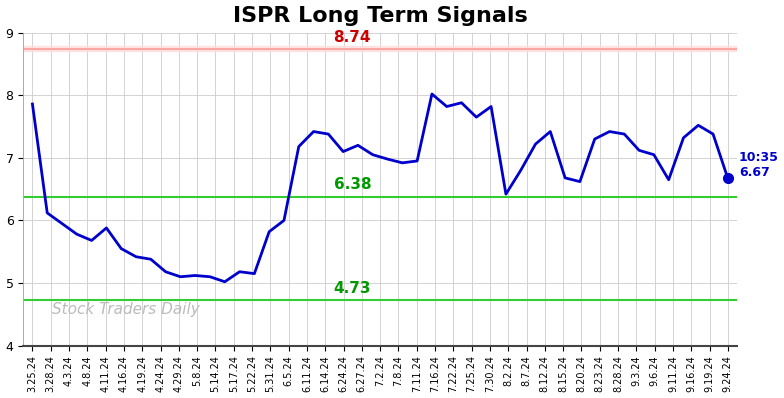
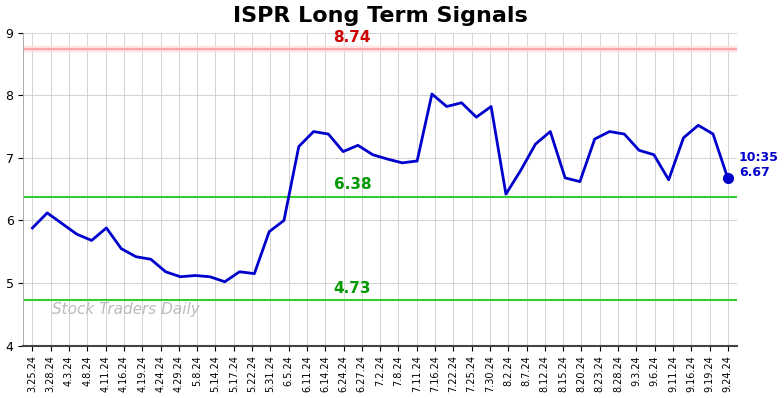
3.25.24: 7.86 -> 5.88
